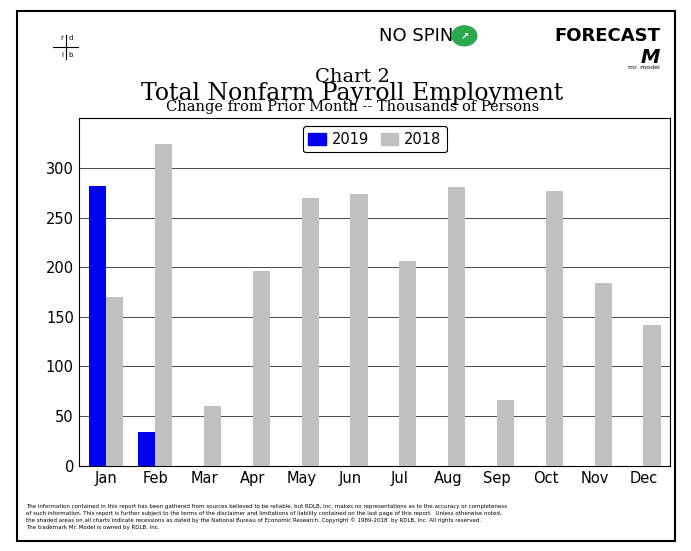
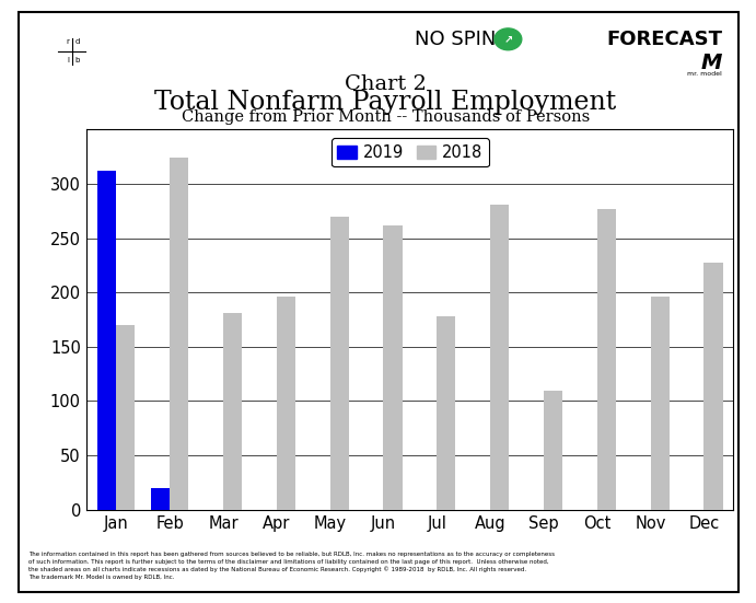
2019/Jan: 282 -> 312
2019/Feb: 34 -> 20
2018/Mar: 60 -> 181
2018/Jun: 274 -> 262
2018/Jul: 206 -> 178
2018/Sep: 66 -> 109
2018/Nov: 184 -> 196
2018/Dec: 142 -> 227
